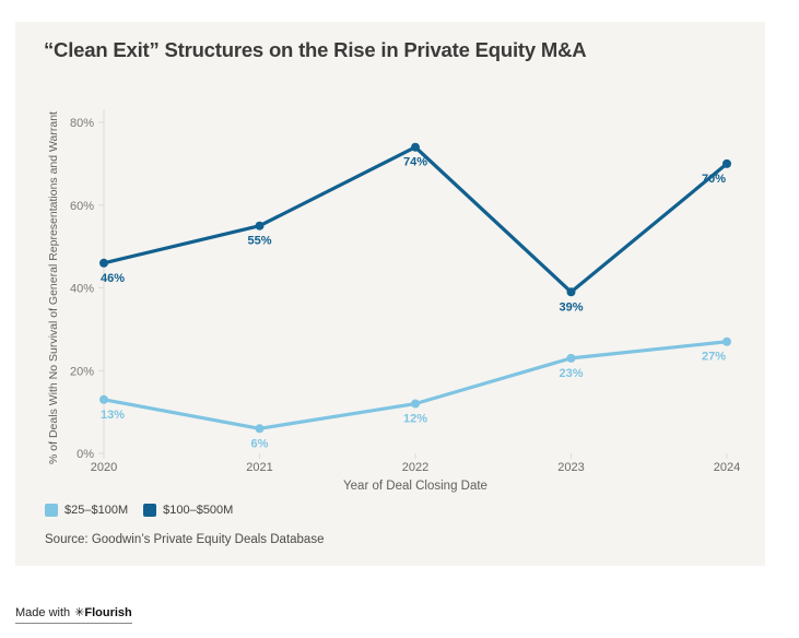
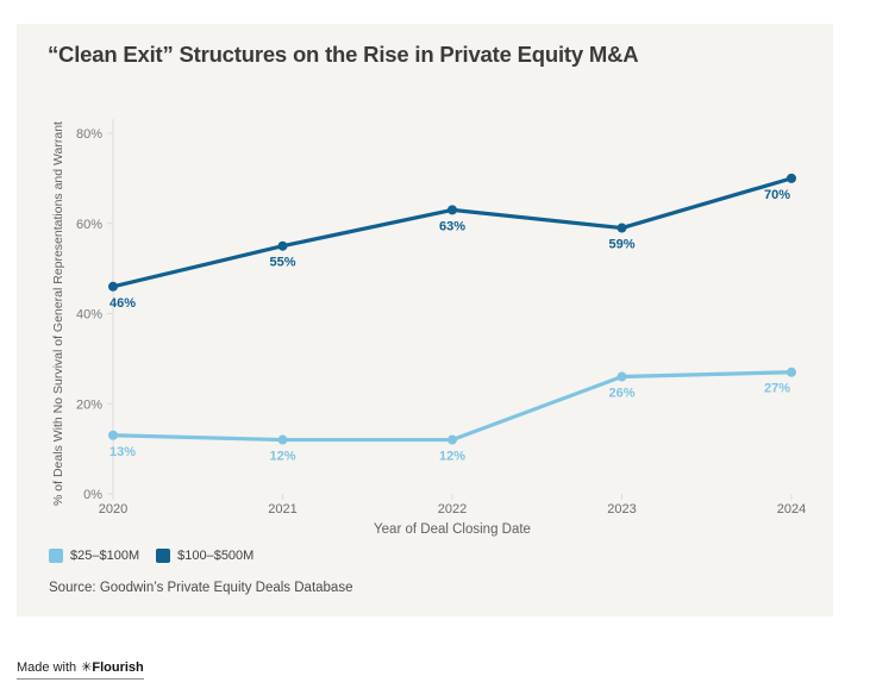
$25–$100M/2021: 6% -> 12%
$100–$500M/2022: 74% -> 63%
$25–$100M/2023: 23% -> 26%
$100–$500M/2023: 39% -> 59%
